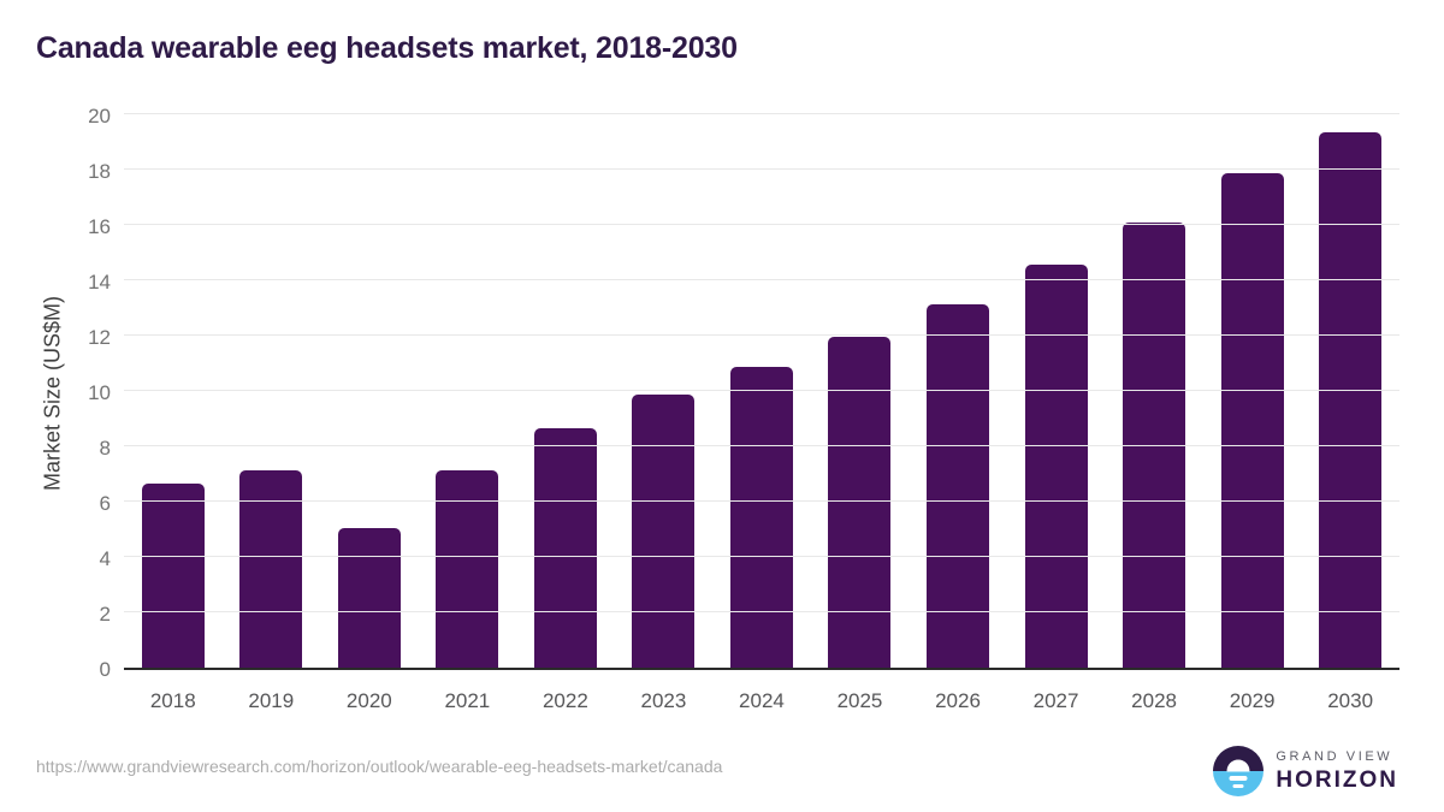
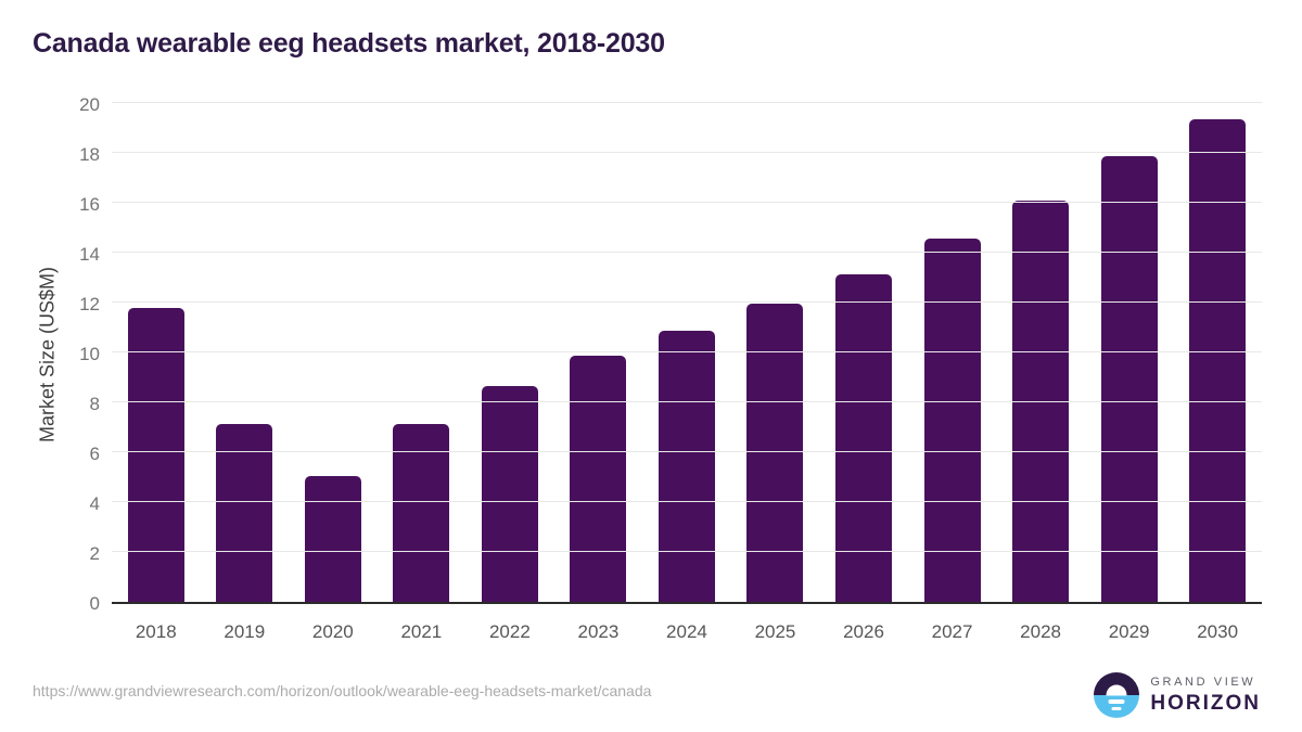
2018: 6.7 -> 11.8
